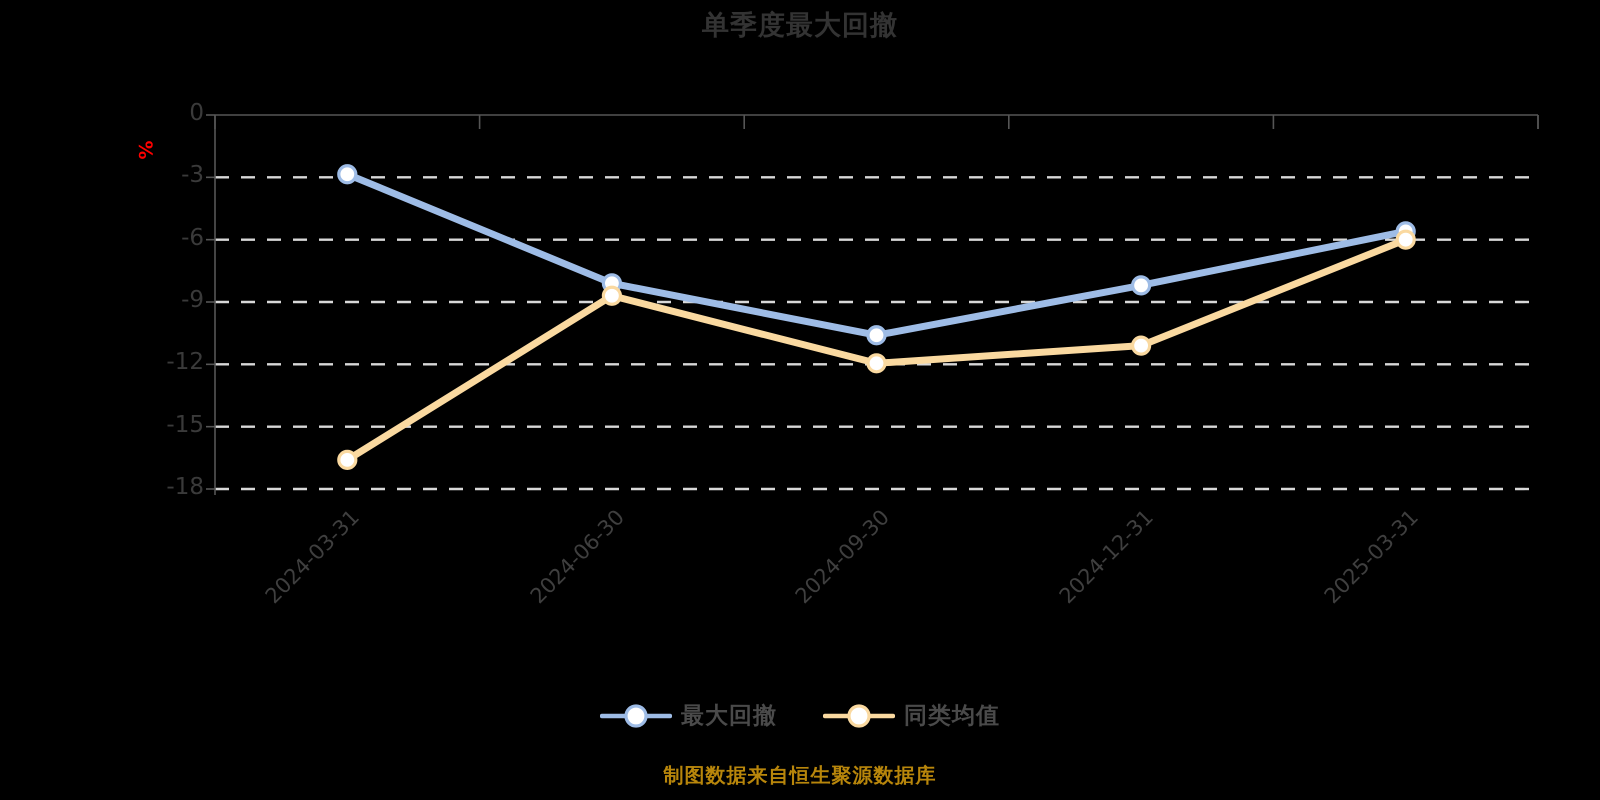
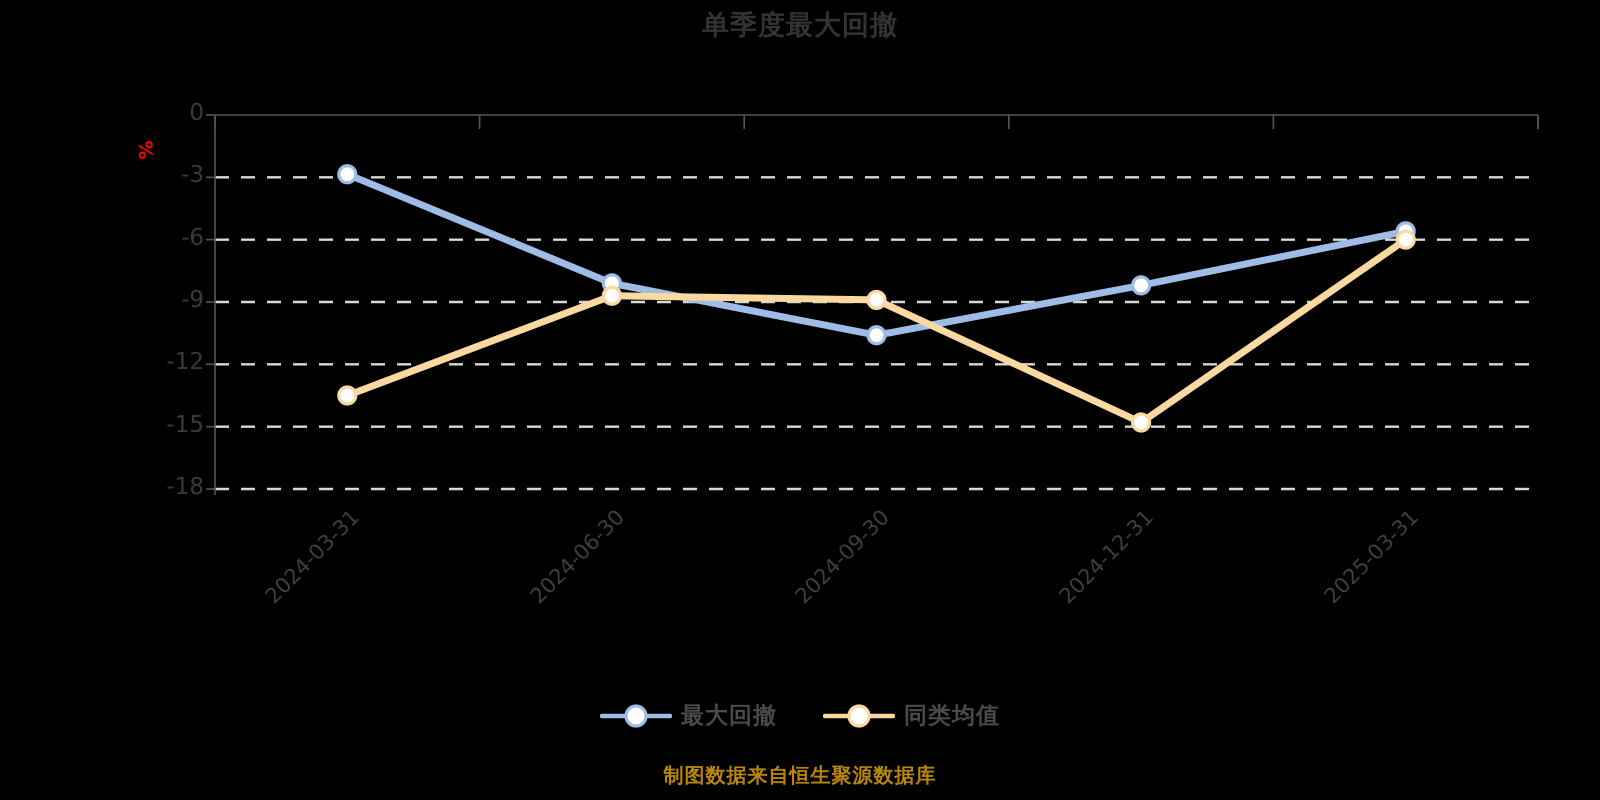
同类均值/2024-03-31: -16.6 -> -13.5
同类均值/2024-09-30: -11.9 -> -8.9
同类均值/2024-12-31: -11.1 -> -14.8
